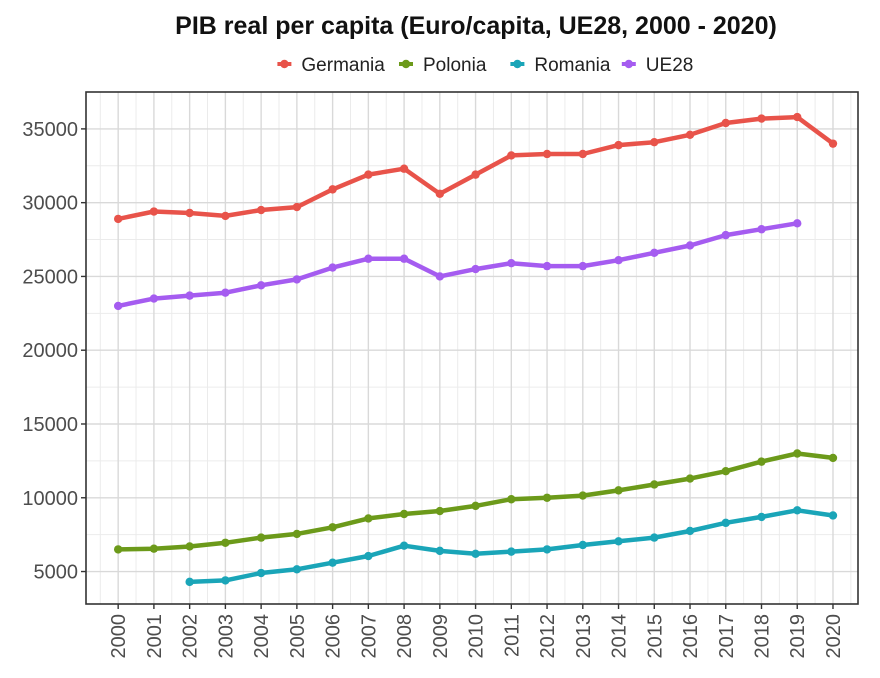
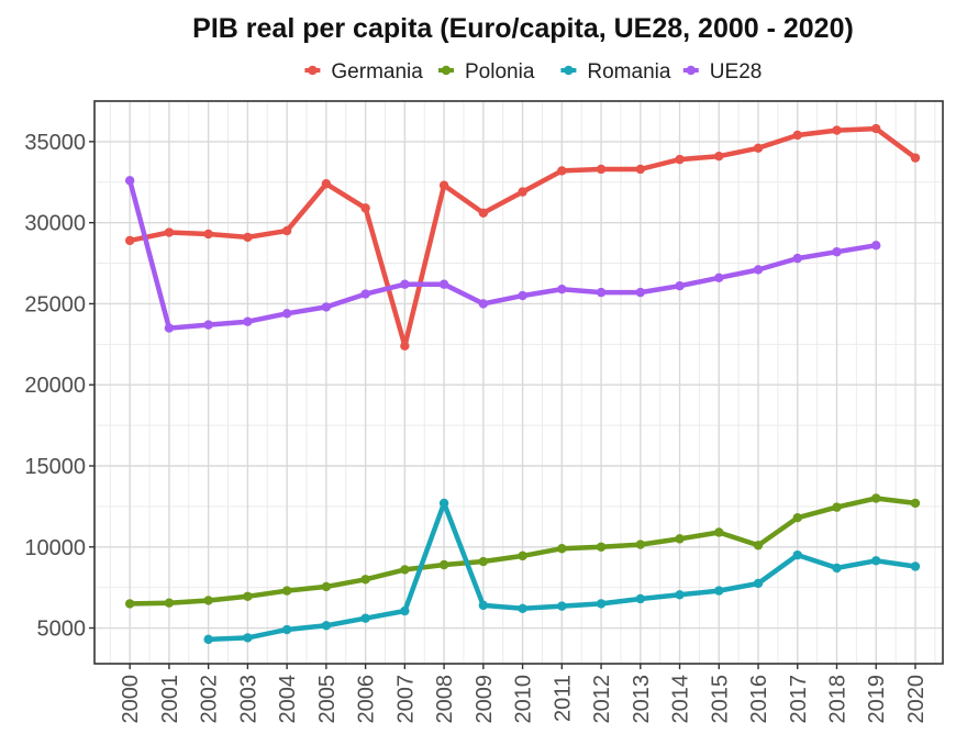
UE28/2000: 23000 -> 32600
Germania/2005: 29700 -> 32400
Germania/2007: 31900 -> 22400
Romania/2008: 6800 -> 12700
Polonia/2016: 11300 -> 10100
Romania/2017: 8300 -> 9500
